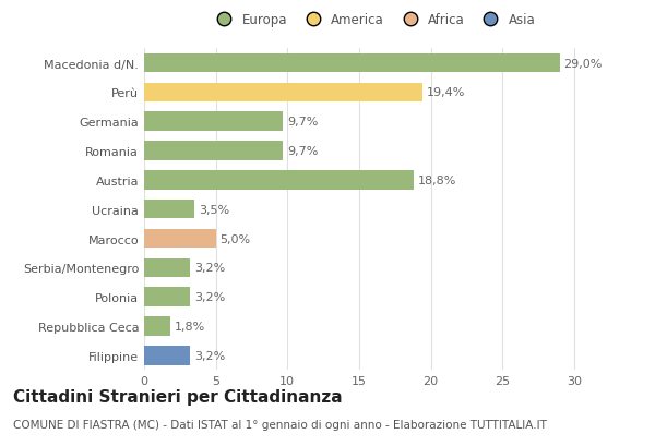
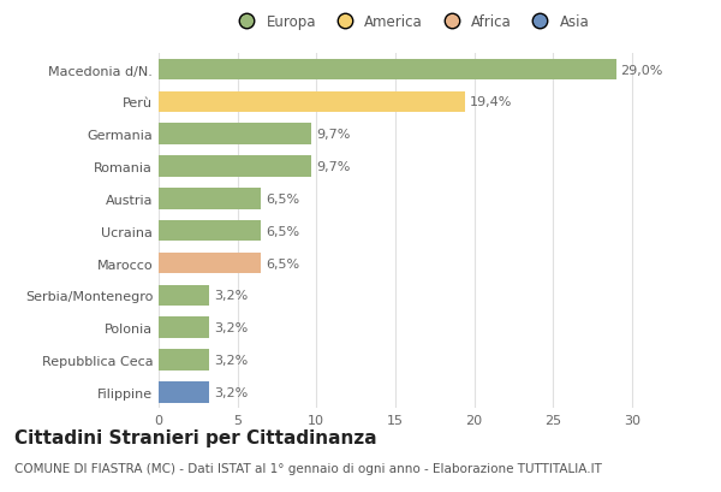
Austria: 18,8% -> 6,5%
Ucraina: 3,5% -> 6,5%
Marocco: 5,0% -> 6,5%
Repubblica Ceca: 1,8% -> 3,2%
